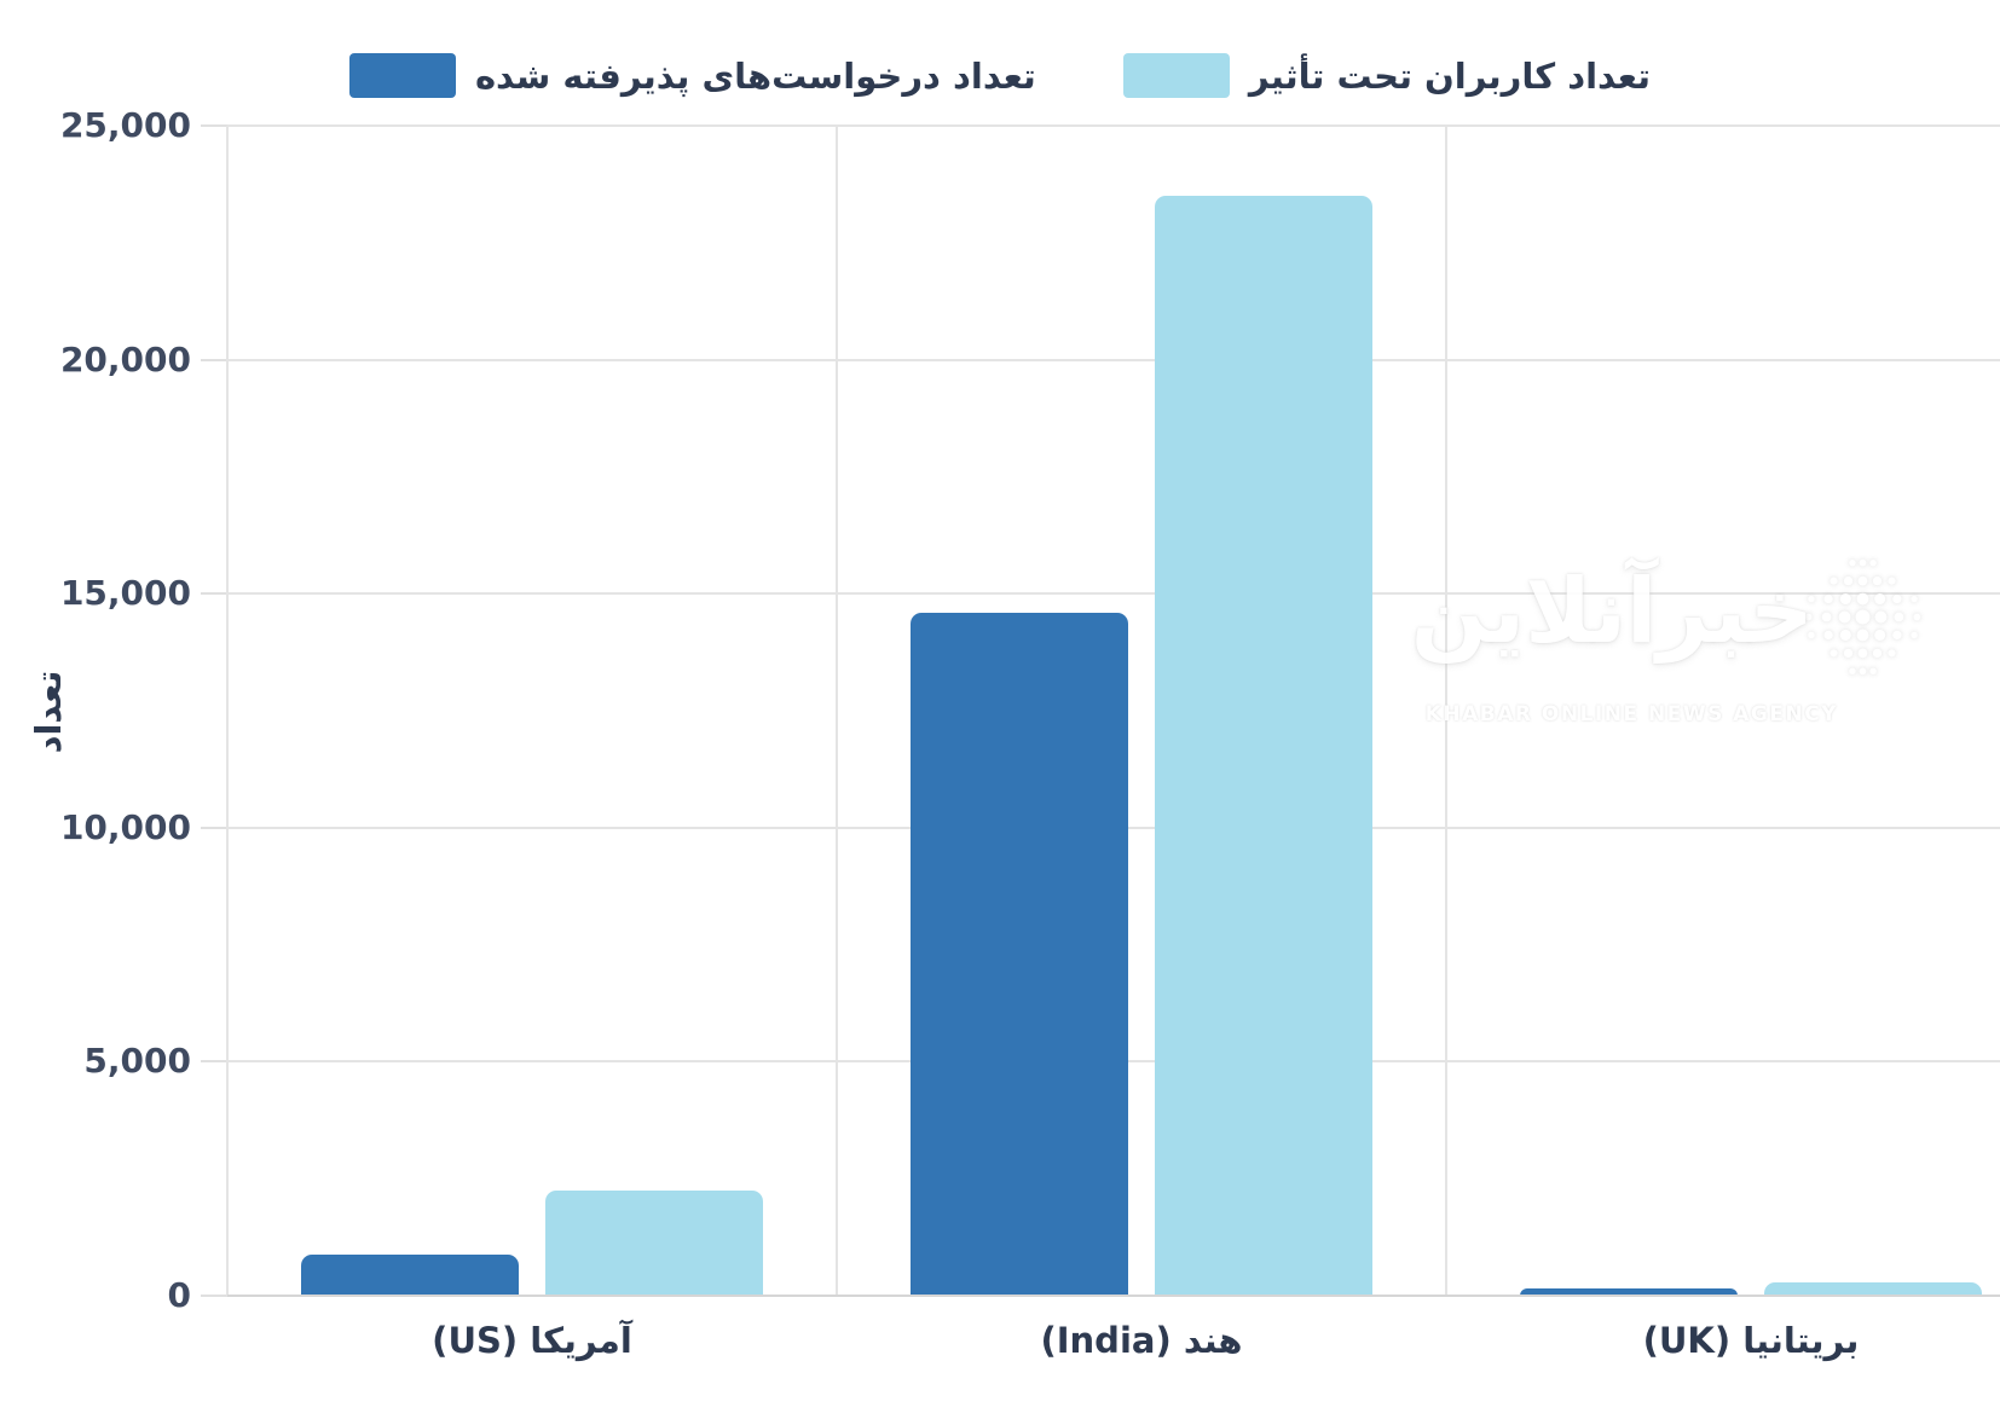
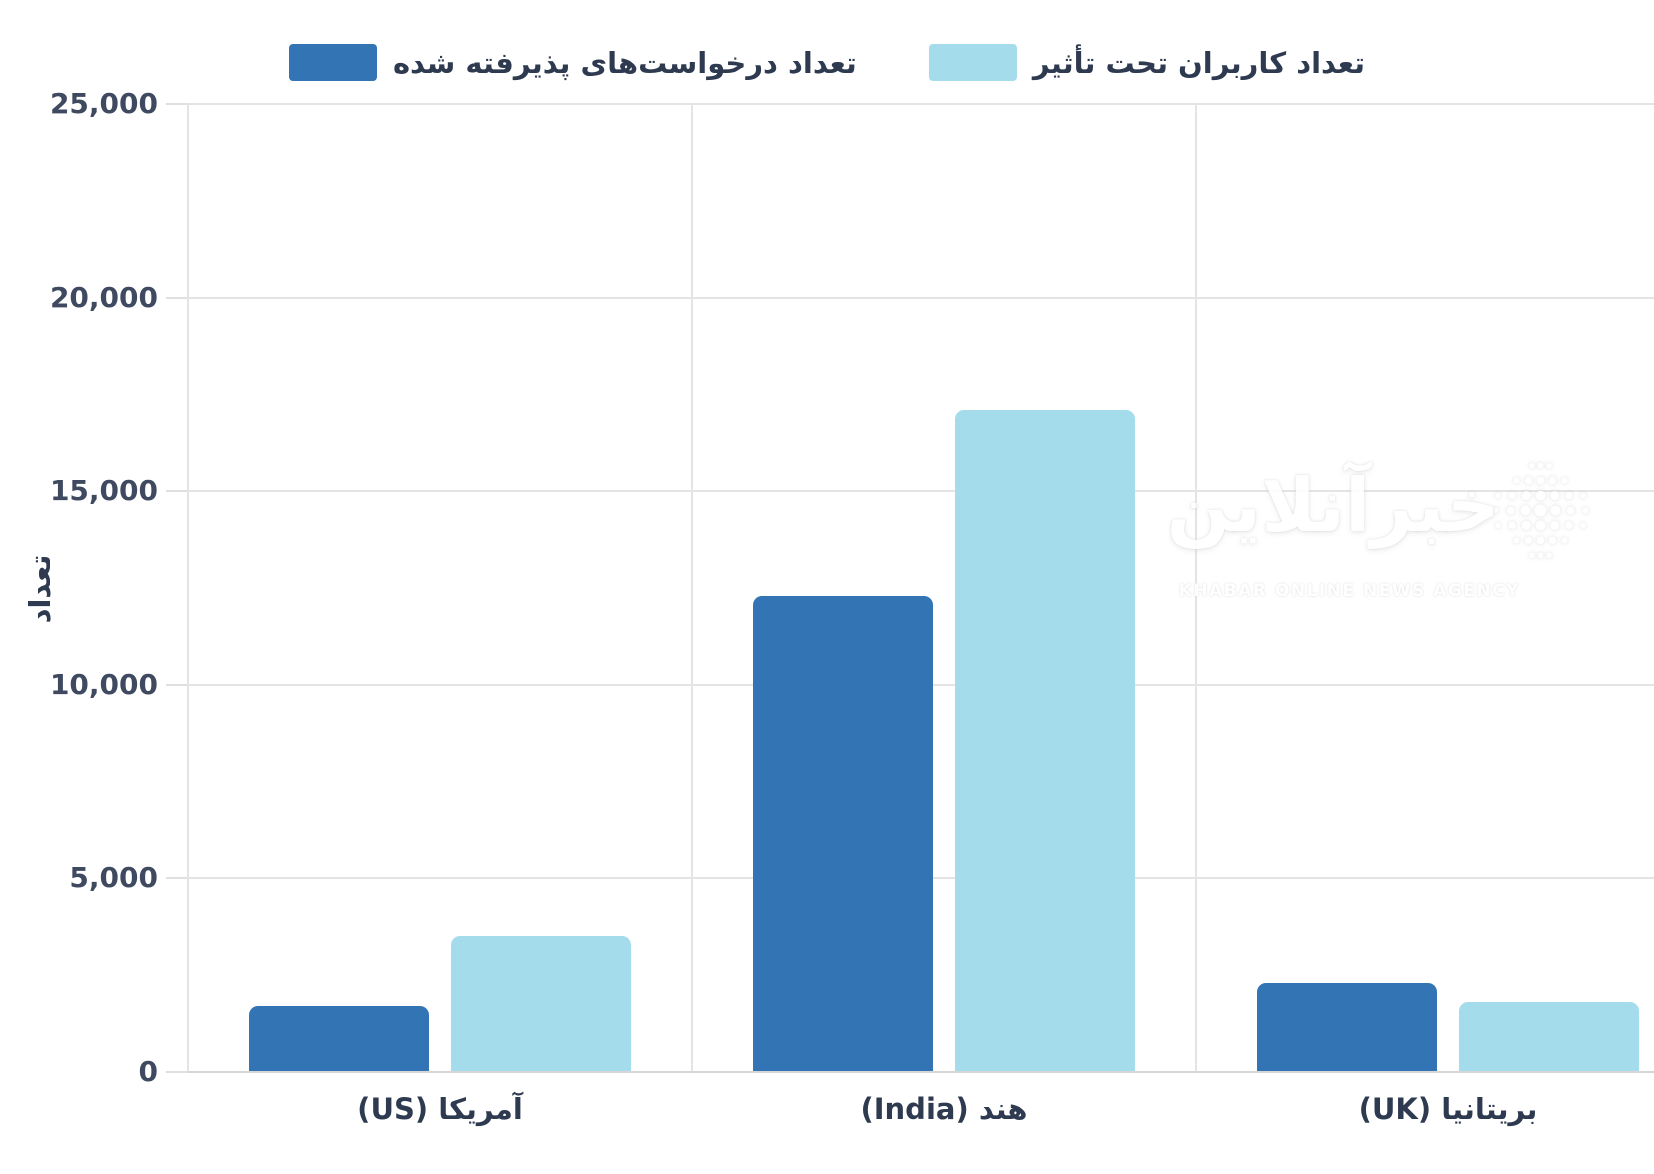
تعداد درخواست‌های پذیرفته شده/آمریکا (US): 900 -> 1700
تعداد کاربران تحت تأثیر/آمریکا (US): 2200 -> 3500
تعداد درخواست‌های پذیرفته شده/هند (India): 14600 -> 12300
تعداد کاربران تحت تأثیر/هند (India): 23500 -> 17100
تعداد درخواست‌های پذیرفته شده/بریتانیا (UK): 200 -> 2300
تعداد کاربران تحت تأثیر/بریتانیا (UK): 300 -> 1800
